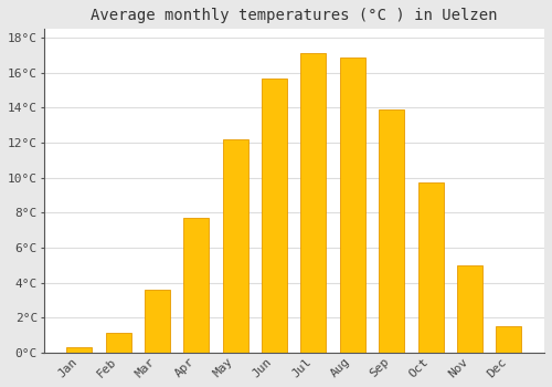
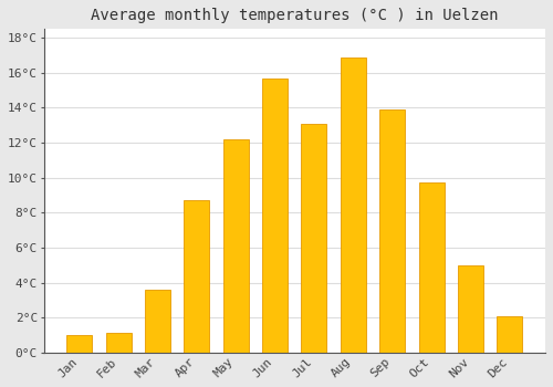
Jan: 0.3°C -> 1.0°C
Apr: 7.7°C -> 8.7°C
Jul: 17.1°C -> 13.1°C
Dec: 1.5°C -> 2.1°C
